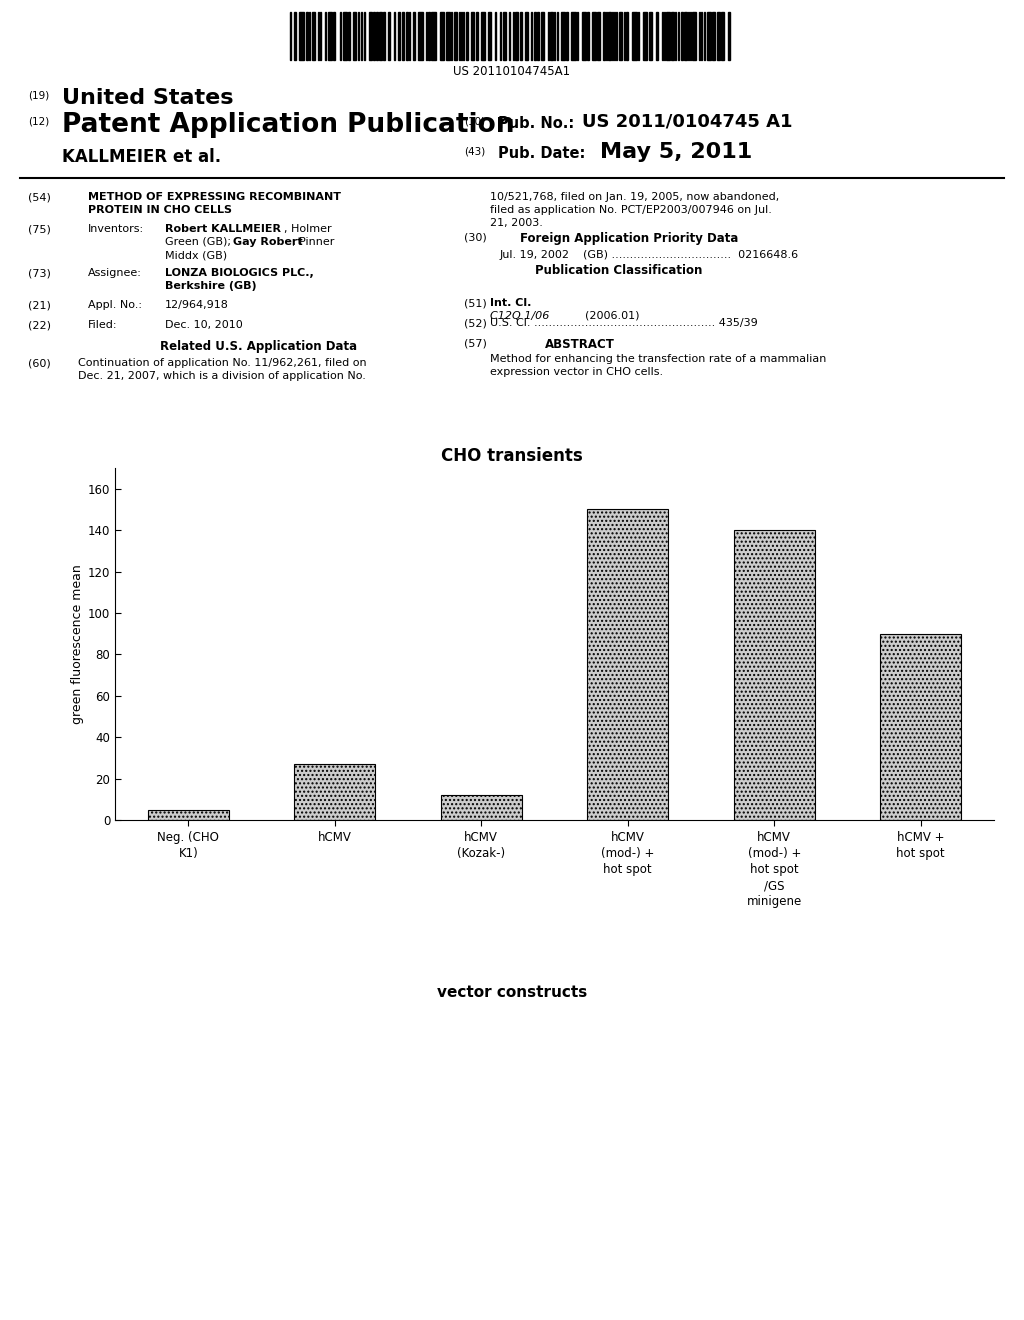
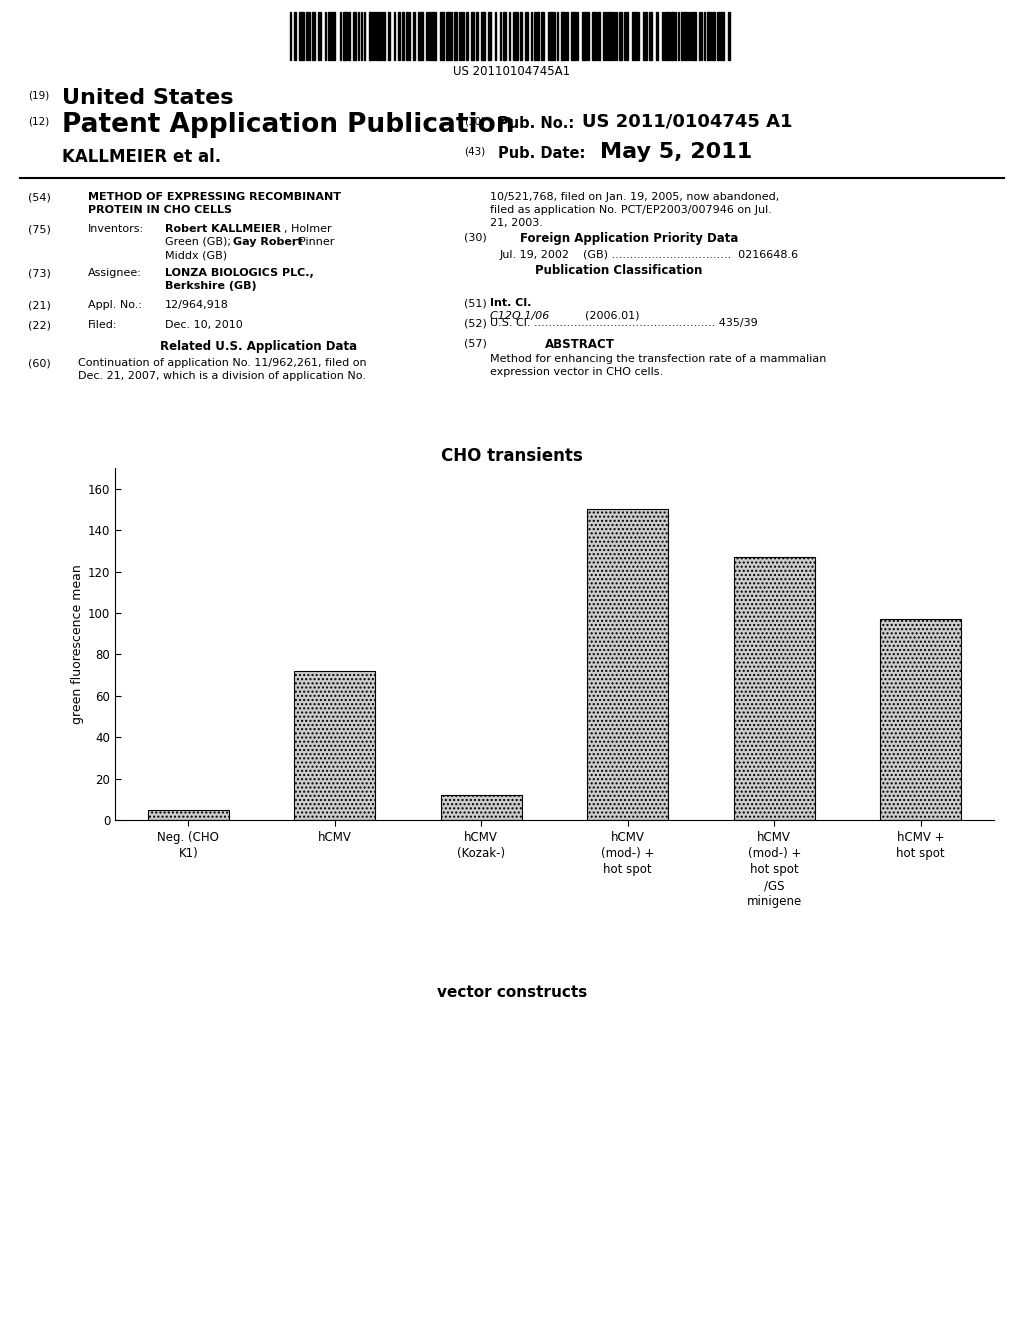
hCMV: 27 -> 72
hCMV (mod-) + hot spot /GS minigene: 140 -> 127
hCMV + hot spot: 90 -> 97
